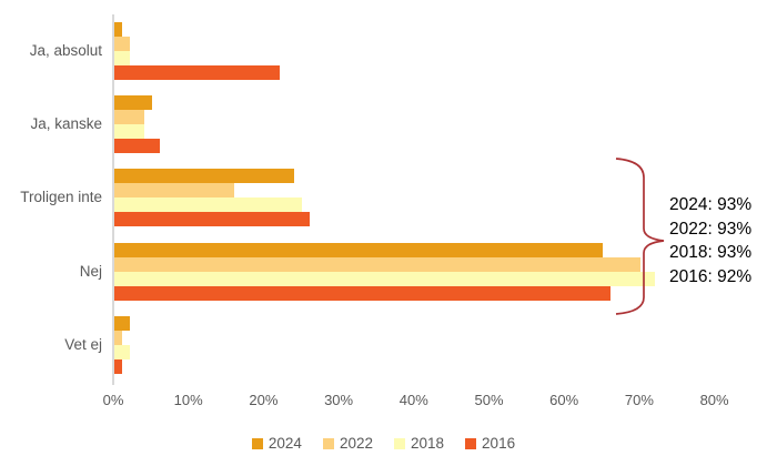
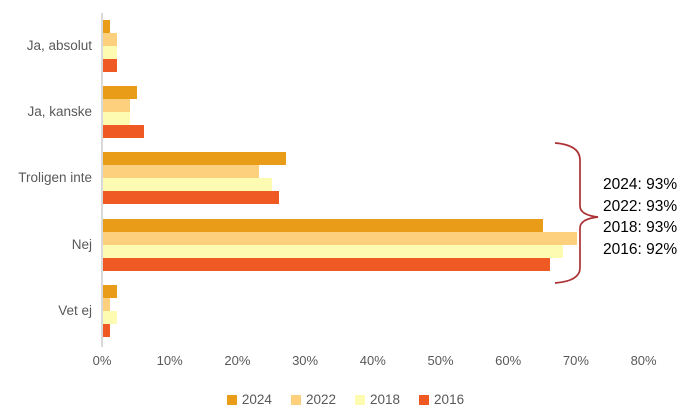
2016/Ja, absolut: 22% -> 2%
2024/Troligen inte: 24% -> 27%
2022/Troligen inte: 16% -> 23%
2018/Nej: 72% -> 68%
